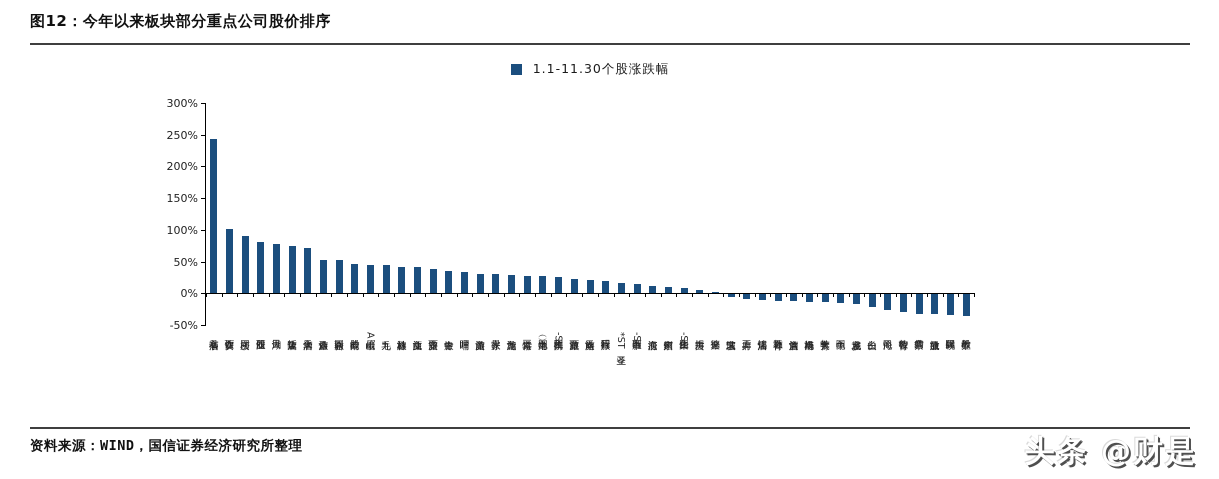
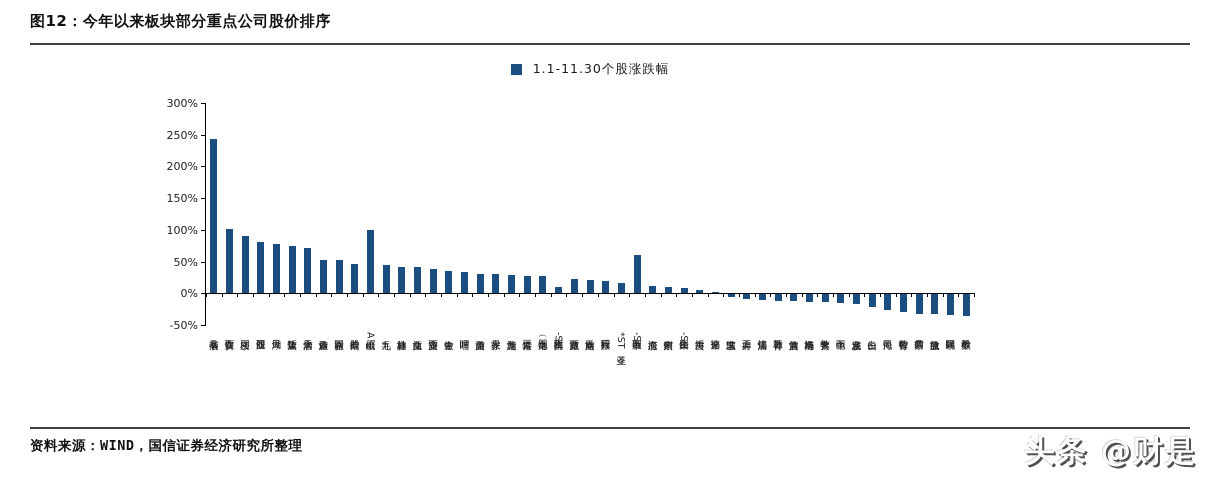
峨眉山A: 40% -> 100%
携程集团-S: 20% -> 10%
百胜中国-S: 10% -> 60%
